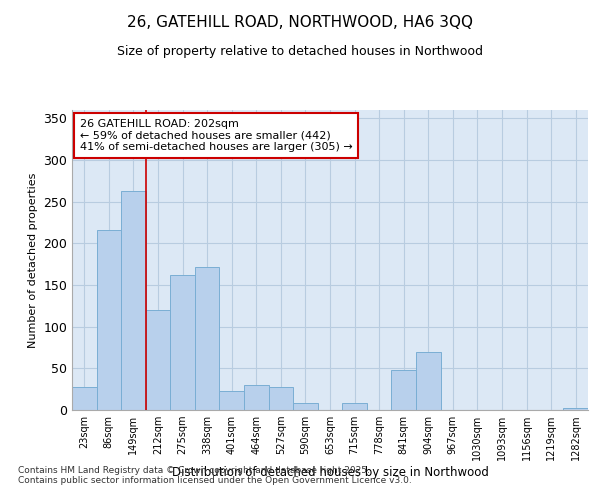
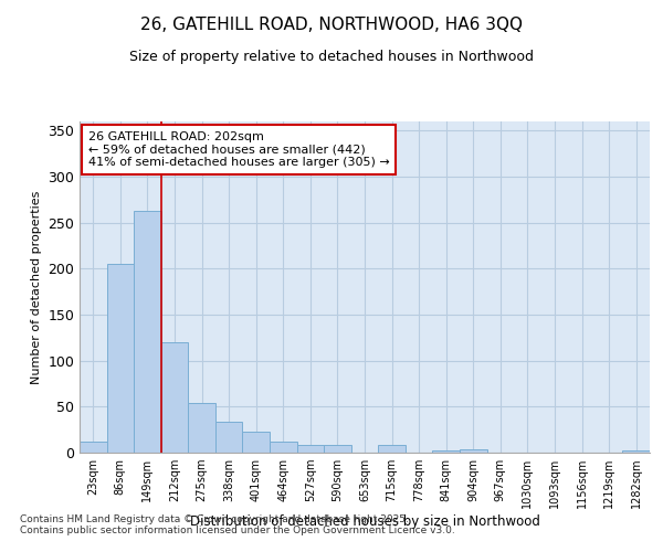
23sqm: 28 -> 12
86sqm: 216 -> 205
275sqm: 162 -> 54
338sqm: 172 -> 34
464sqm: 30 -> 12
527sqm: 28 -> 9
841sqm: 48 -> 2
904sqm: 70 -> 4
